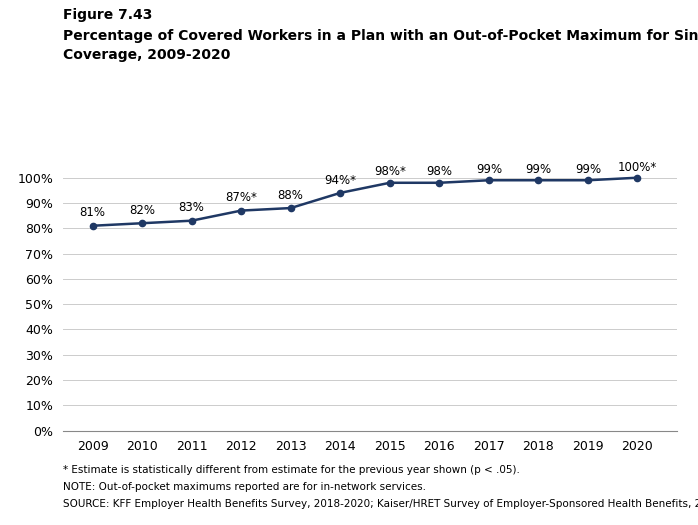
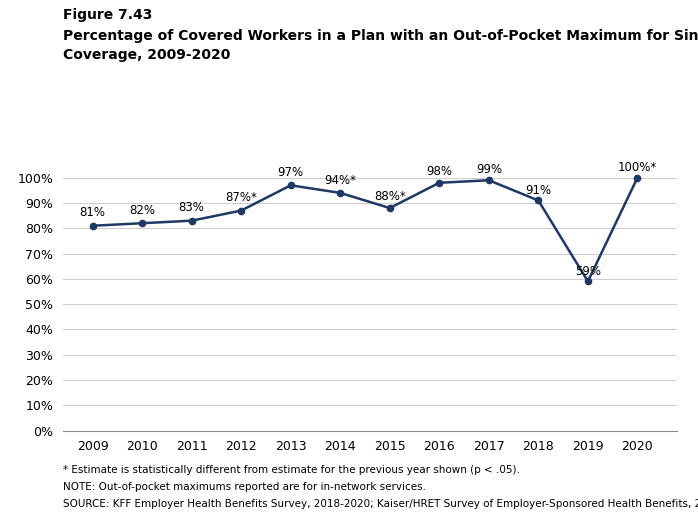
2013: 88% -> 97%
2015: 98%* -> 88%*
2018: 99% -> 91%
2019: 99% -> 59%
